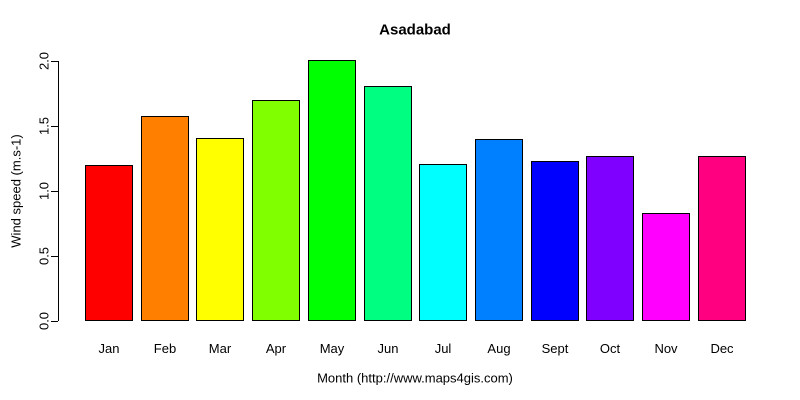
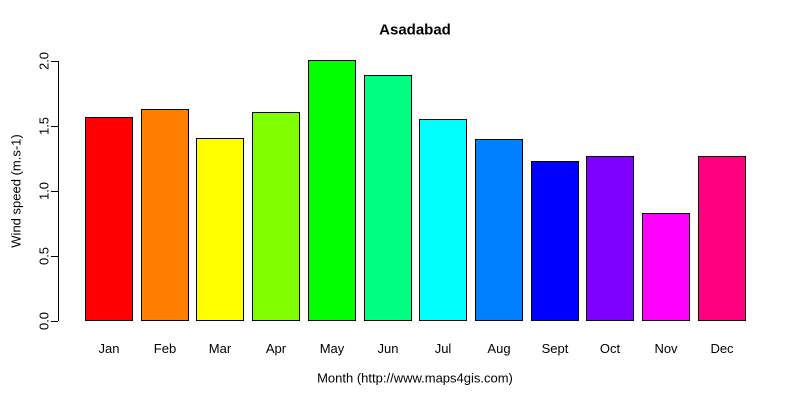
Jan: 1.20 -> 1.57
Feb: 1.58 -> 1.63
Apr: 1.70 -> 1.61
Jun: 1.81 -> 1.89
Jul: 1.21 -> 1.55
